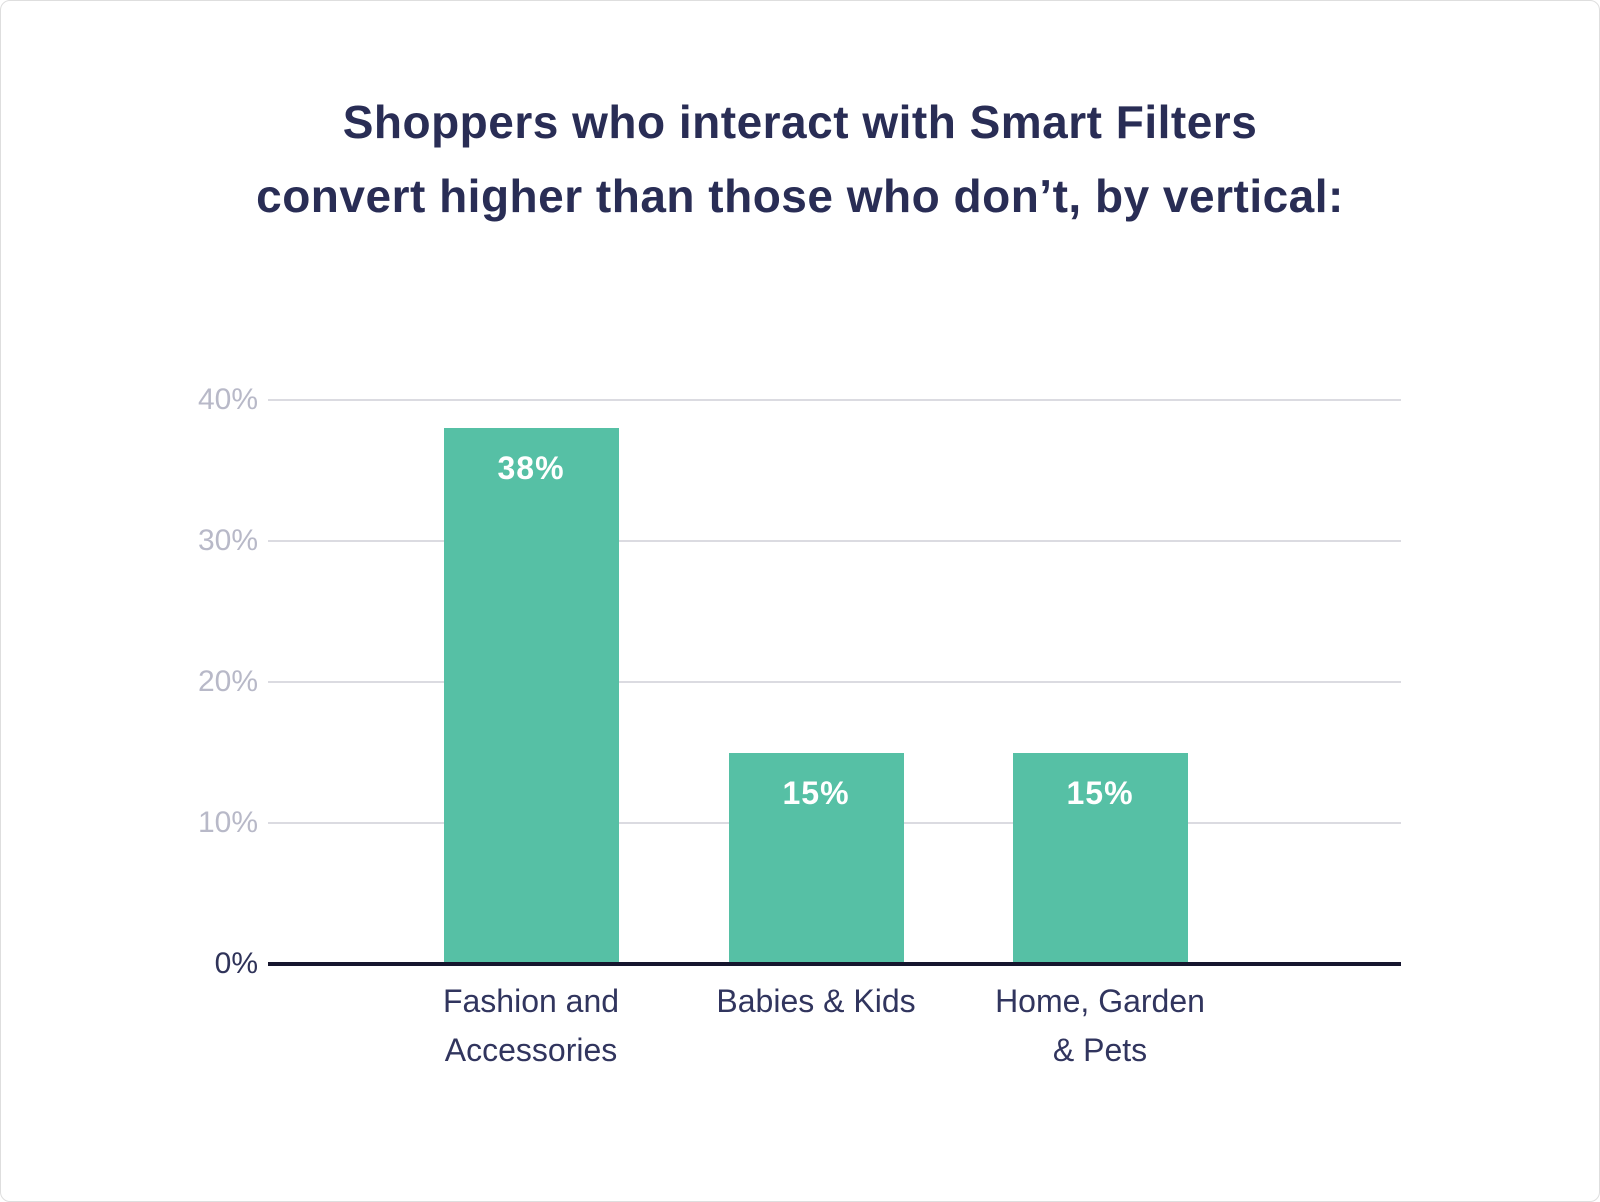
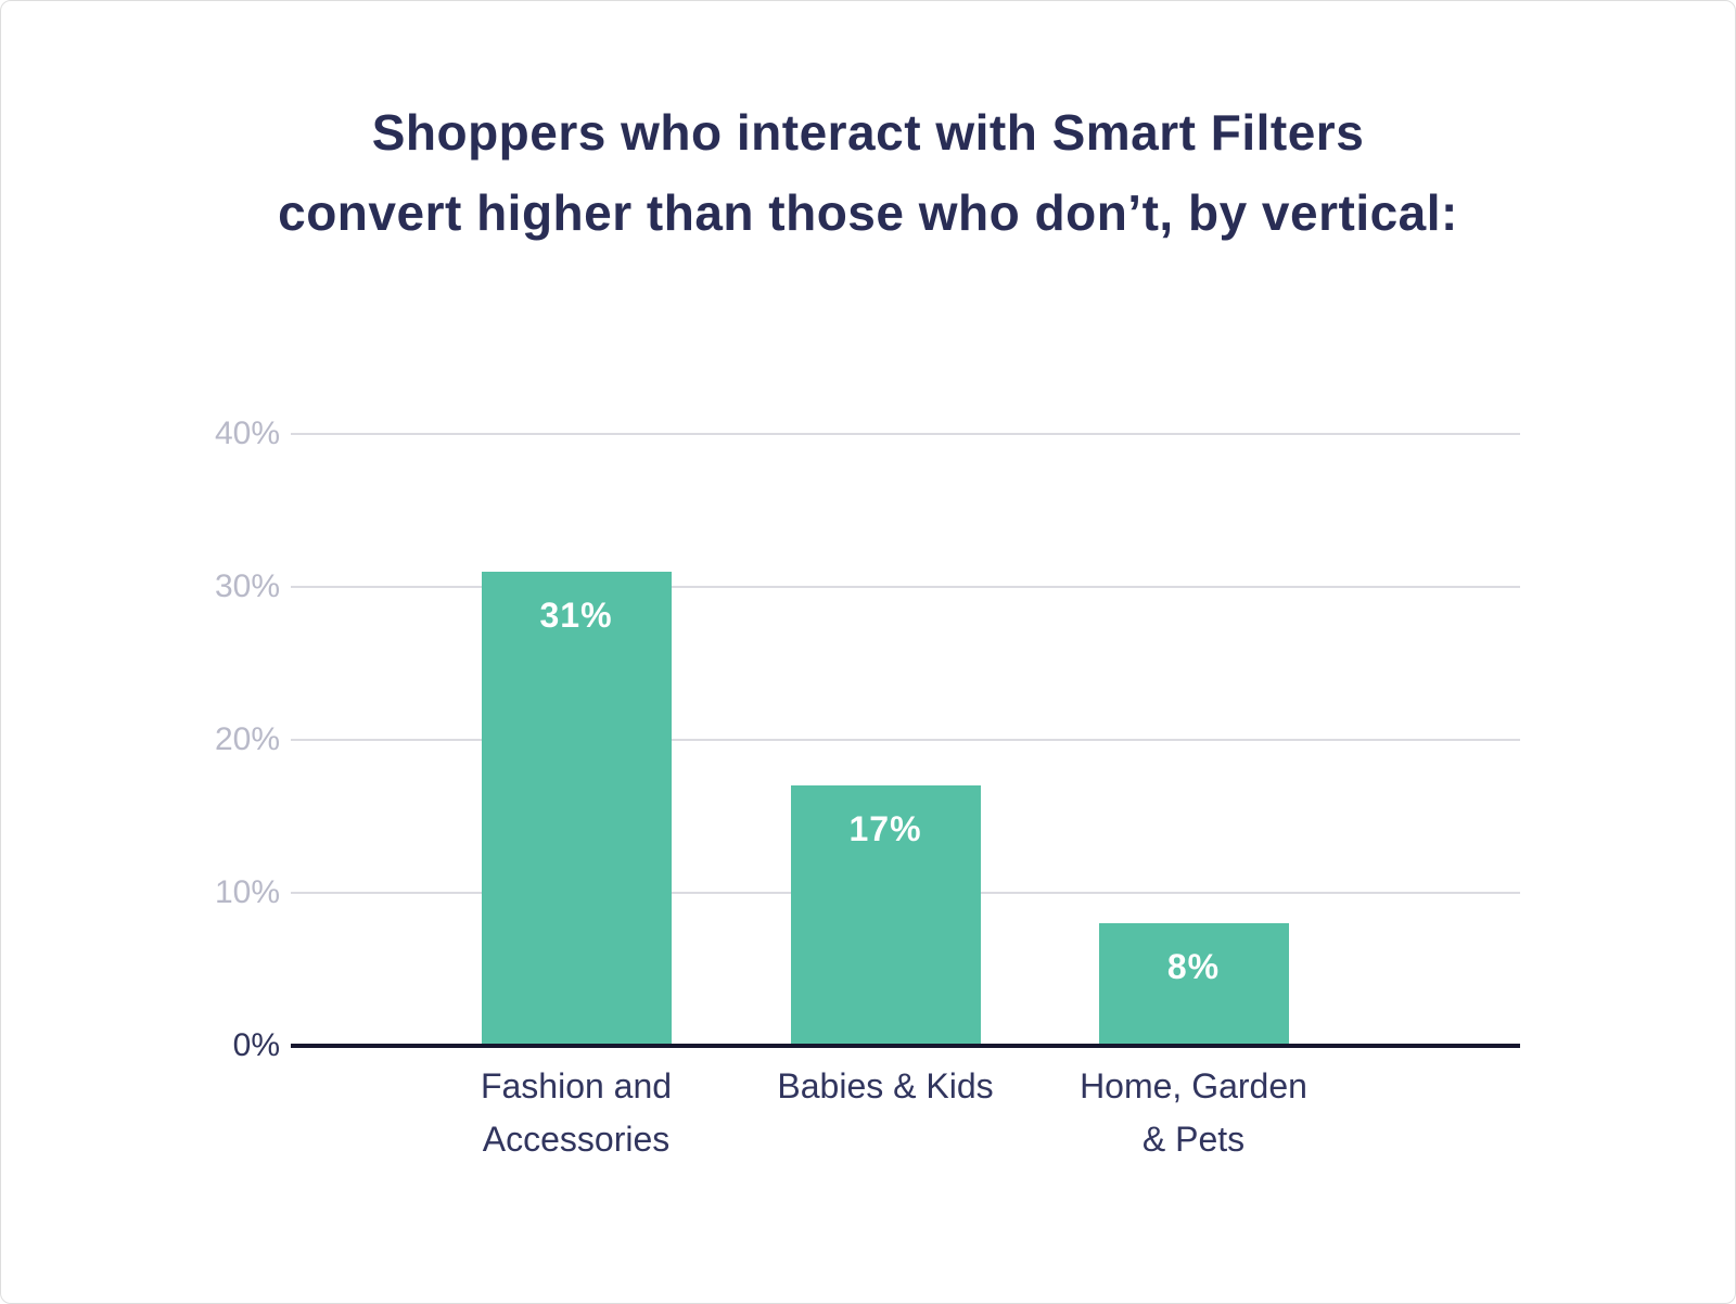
Fashion and Accessories: 38% -> 31%
Babies & Kids: 15% -> 17%
Home, Garden & Pets: 15% -> 8%
